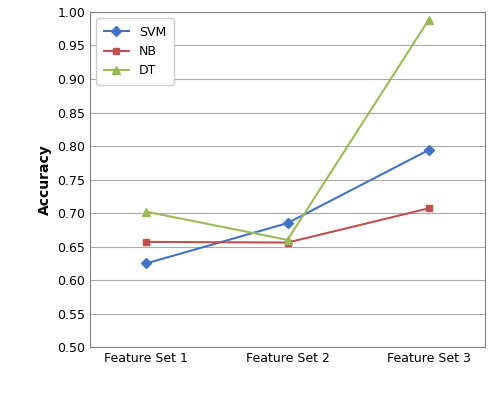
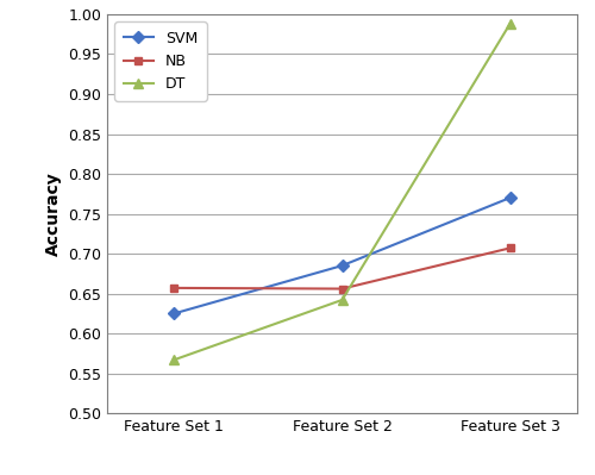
DT/Feature Set 1: 0.702 -> 0.567
DT/Feature Set 2: 0.660 -> 0.642
SVM/Feature Set 3: 0.794 -> 0.770
